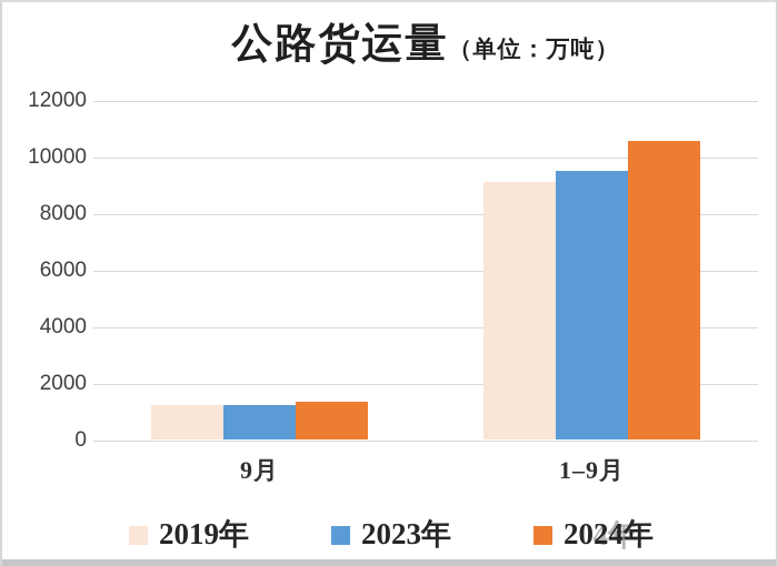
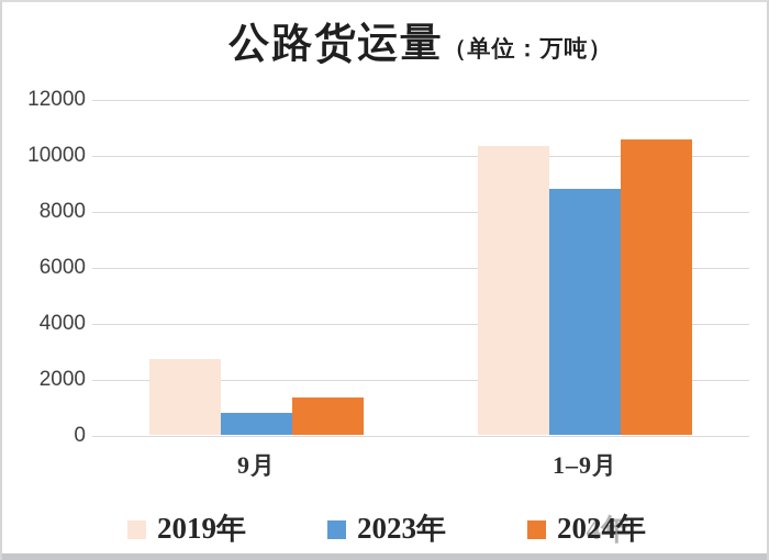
2019年/9月: 1200 -> 2700
2023年/9月: 1200 -> 800
2019年/1–9月: 9100 -> 10300
2023年/1–9月: 9500 -> 8800
